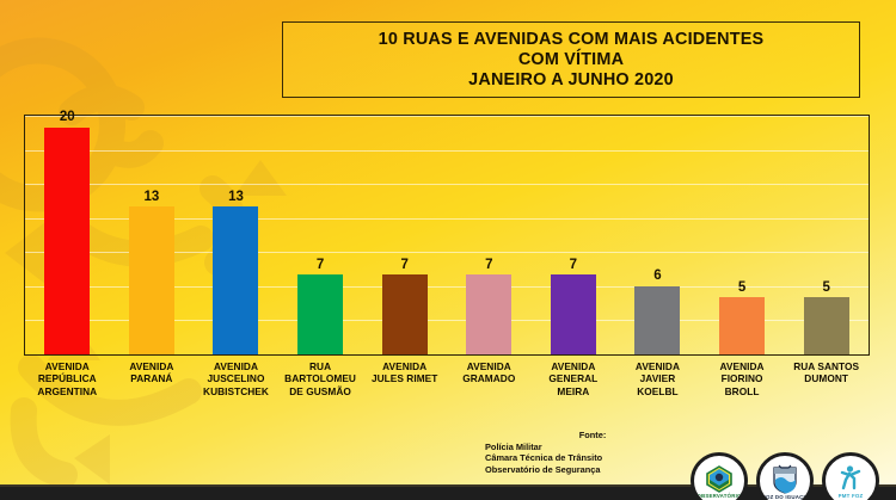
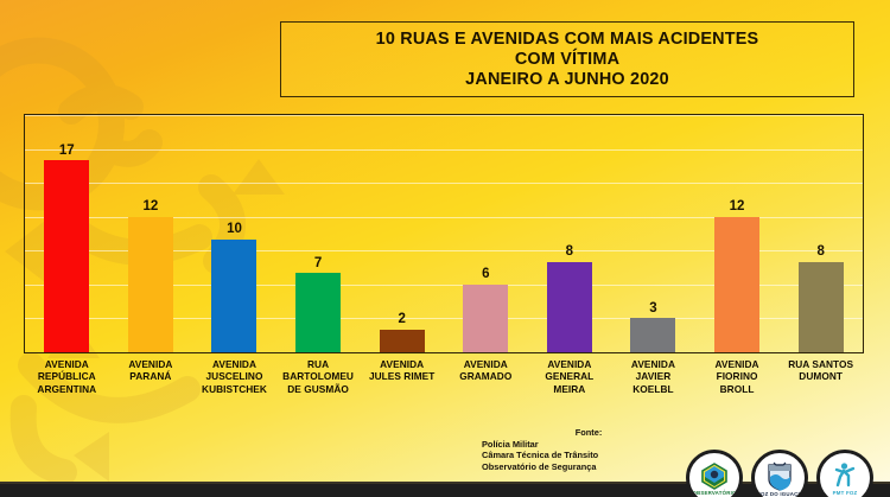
AVENIDA REPÚBLICA ARGENTINA: 20 -> 17
AVENIDA PARANÁ: 13 -> 12
AVENIDA JUSCELINO KUBISTCHEK: 13 -> 10
AVENIDA JULES RIMET: 7 -> 2
AVENIDA GRAMADO: 7 -> 6
AVENIDA GENERAL MEIRA: 7 -> 8
AVENIDA JAVIER KOELBL: 6 -> 3
AVENIDA FIORINO BROLL: 5 -> 12
RUA SANTOS DUMONT: 5 -> 8
